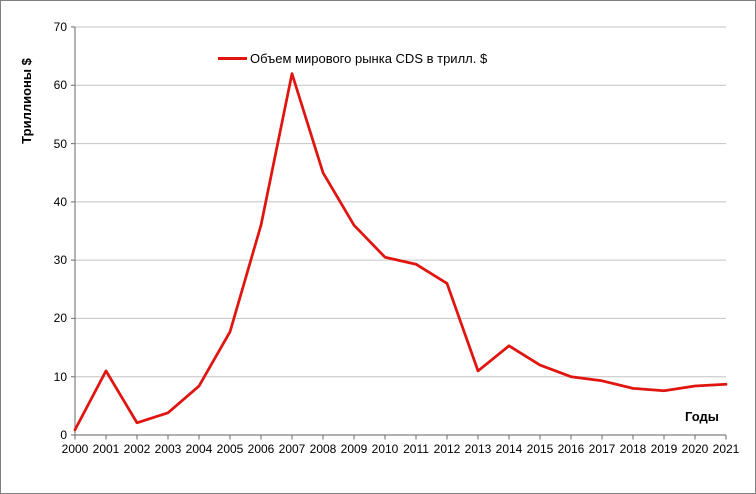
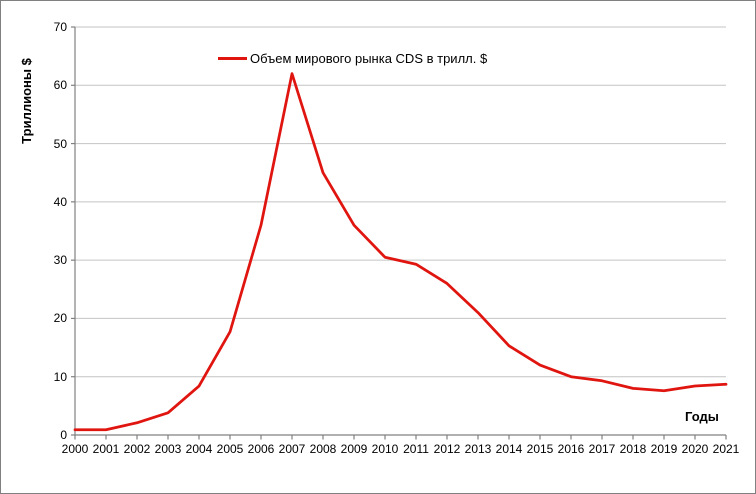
2001: 11 -> 1
2013: 11 -> 21
